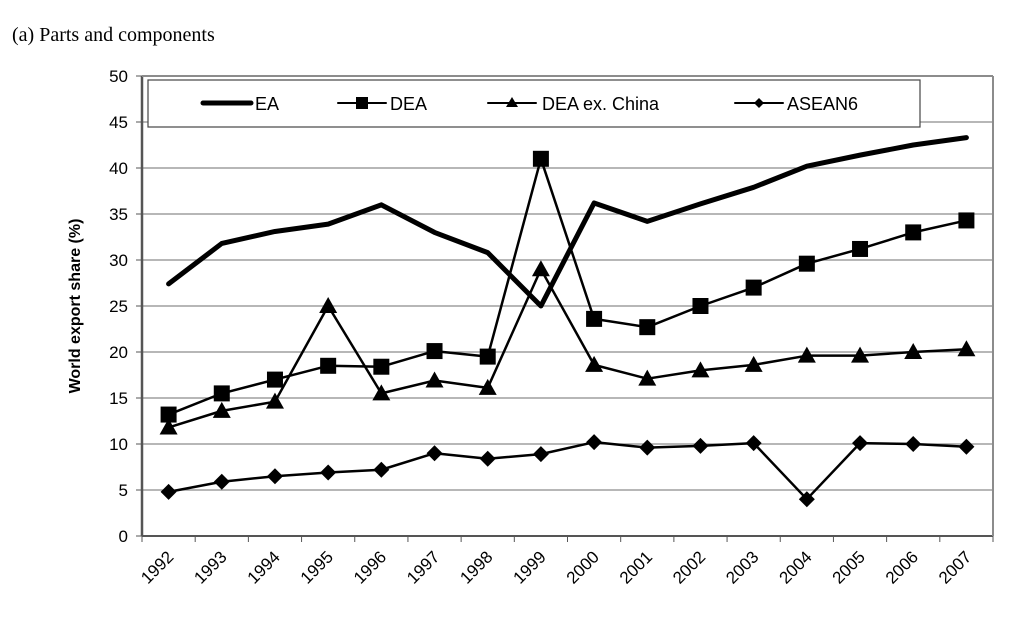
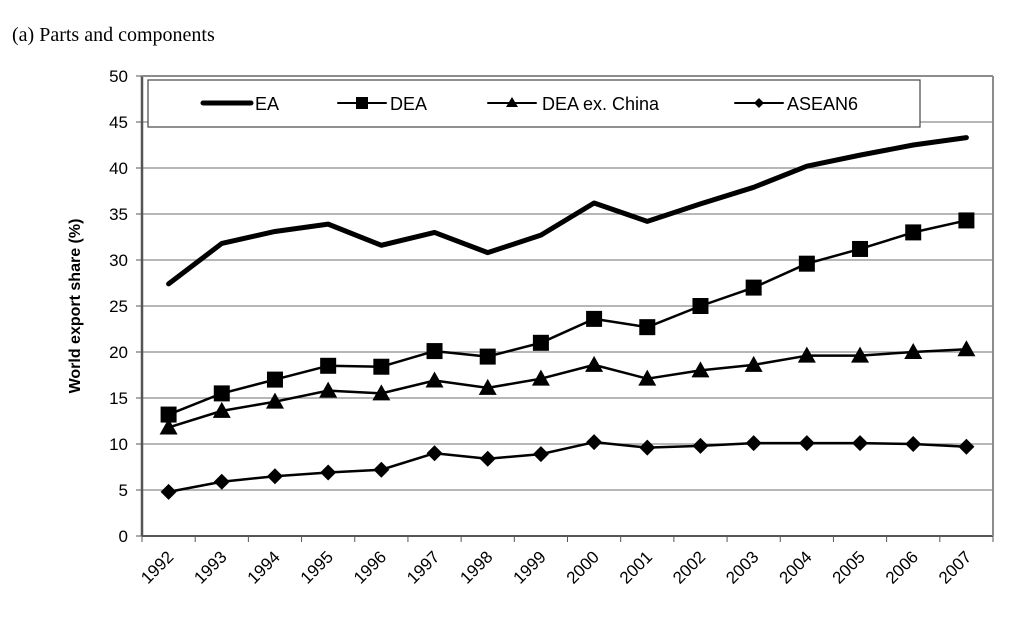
DEA ex. China/1995: 25 -> 16
EA/1996: 36 -> 32
EA/1999: 25 -> 33
DEA/1999: 41 -> 21
DEA ex. China/1999: 29 -> 17
ASEAN6/2004: 4 -> 10
